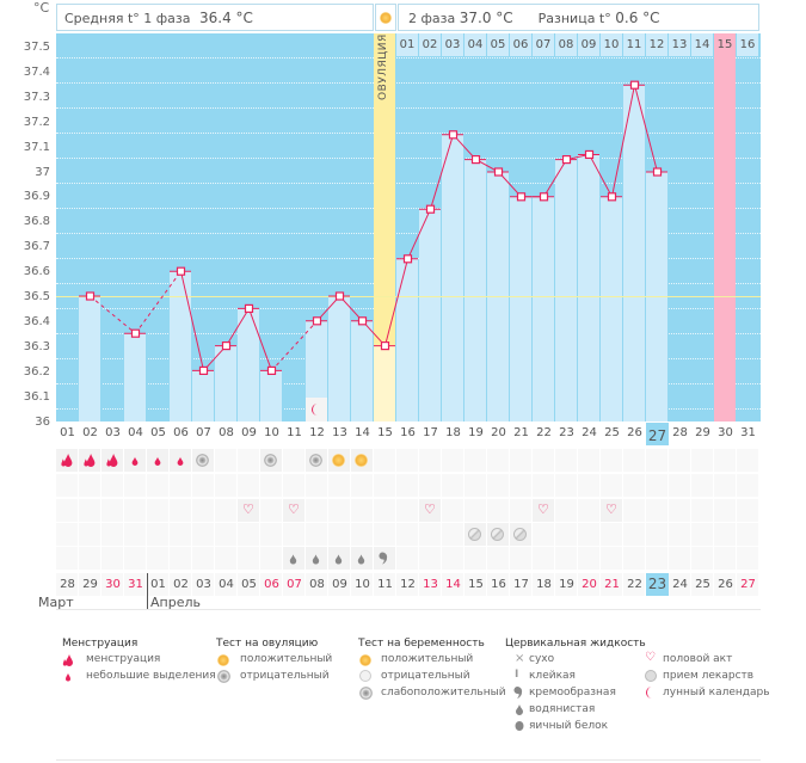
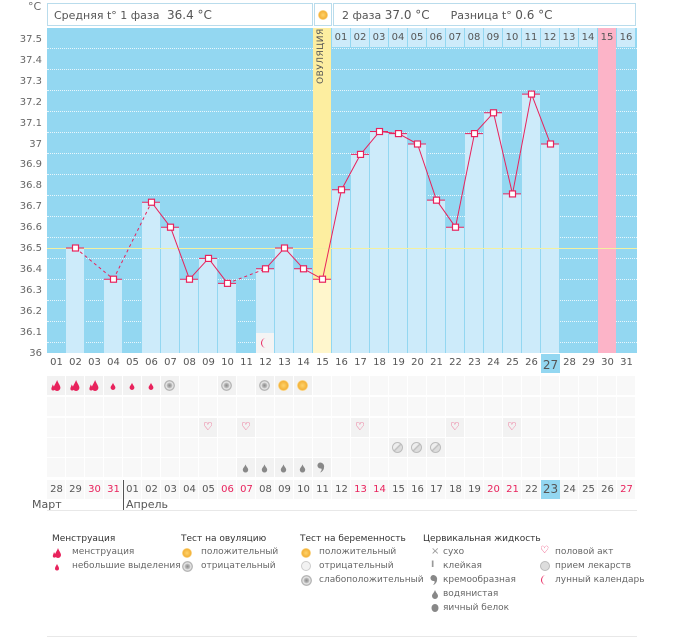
06: 36.60 -> 36.72
07: 36.20 -> 36.60
08: 36.30 -> 36.35
10: 36.20 -> 36.33
15: 36.30 -> 36.35
16: 36.65 -> 36.78
17: 36.85 -> 36.95
18: 37.15 -> 37.06
21: 36.90 -> 36.73
22: 36.90 -> 36.60
24: 37.07 -> 37.15
25: 36.90 -> 36.76
26: 37.35 -> 37.24
